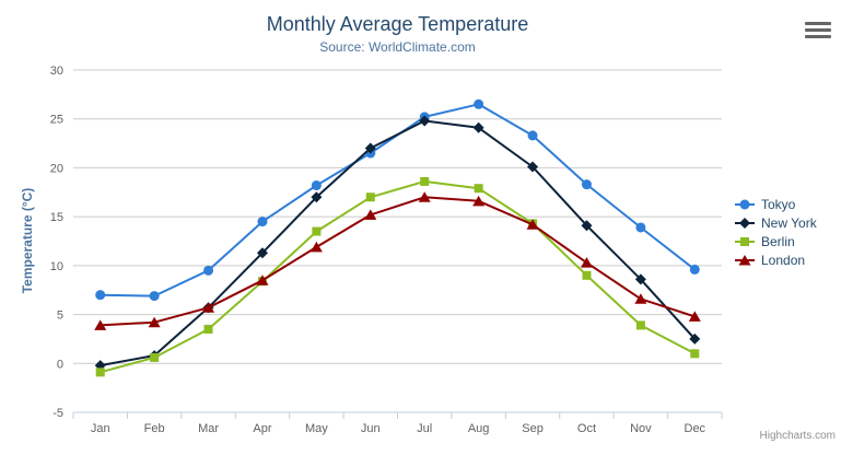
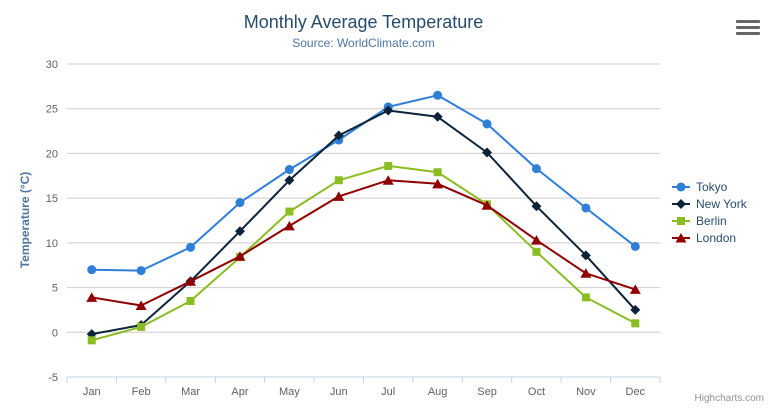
London/Feb: 4 -> 3
